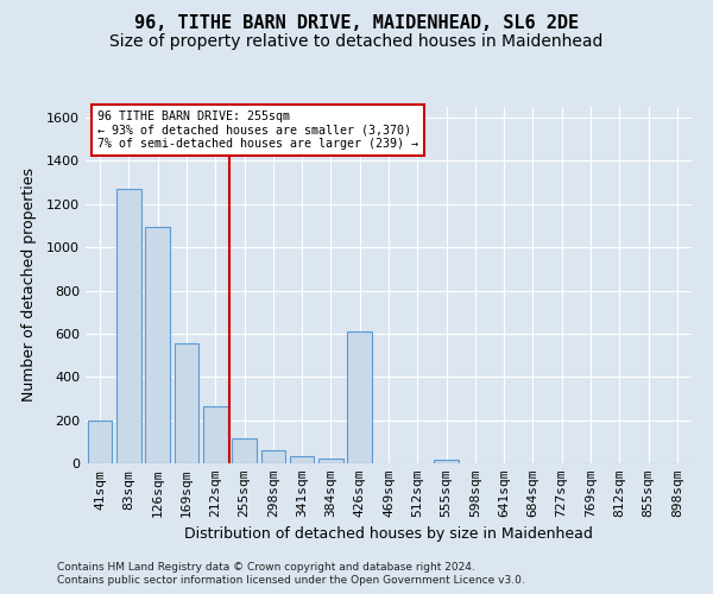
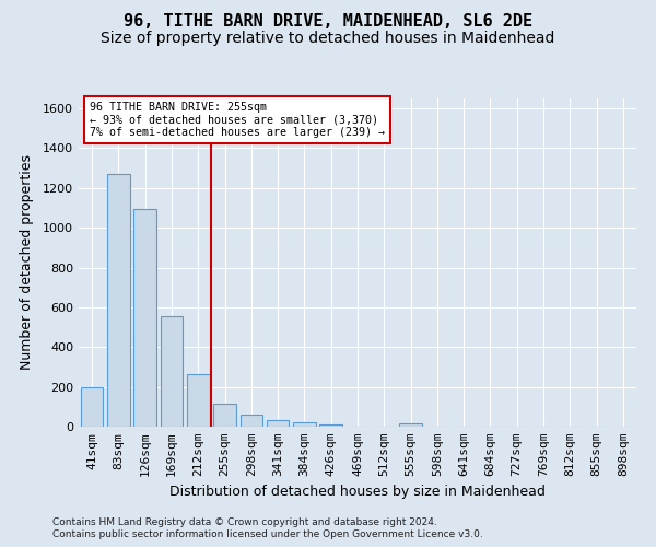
426sqm: 610 -> 10
